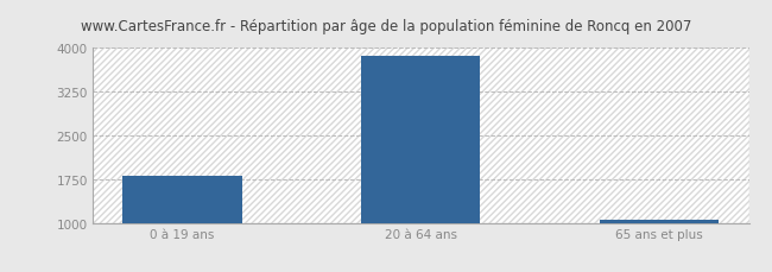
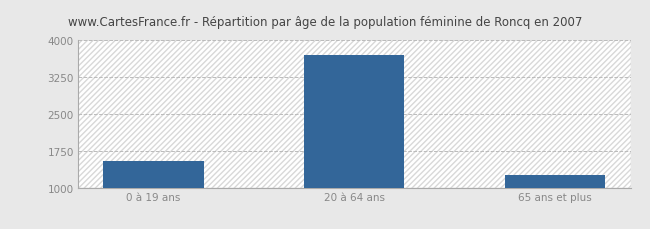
0 à 19 ans: 1800 -> 1550
20 à 64 ans: 3870 -> 3700
65 ans et plus: 1050 -> 1250
